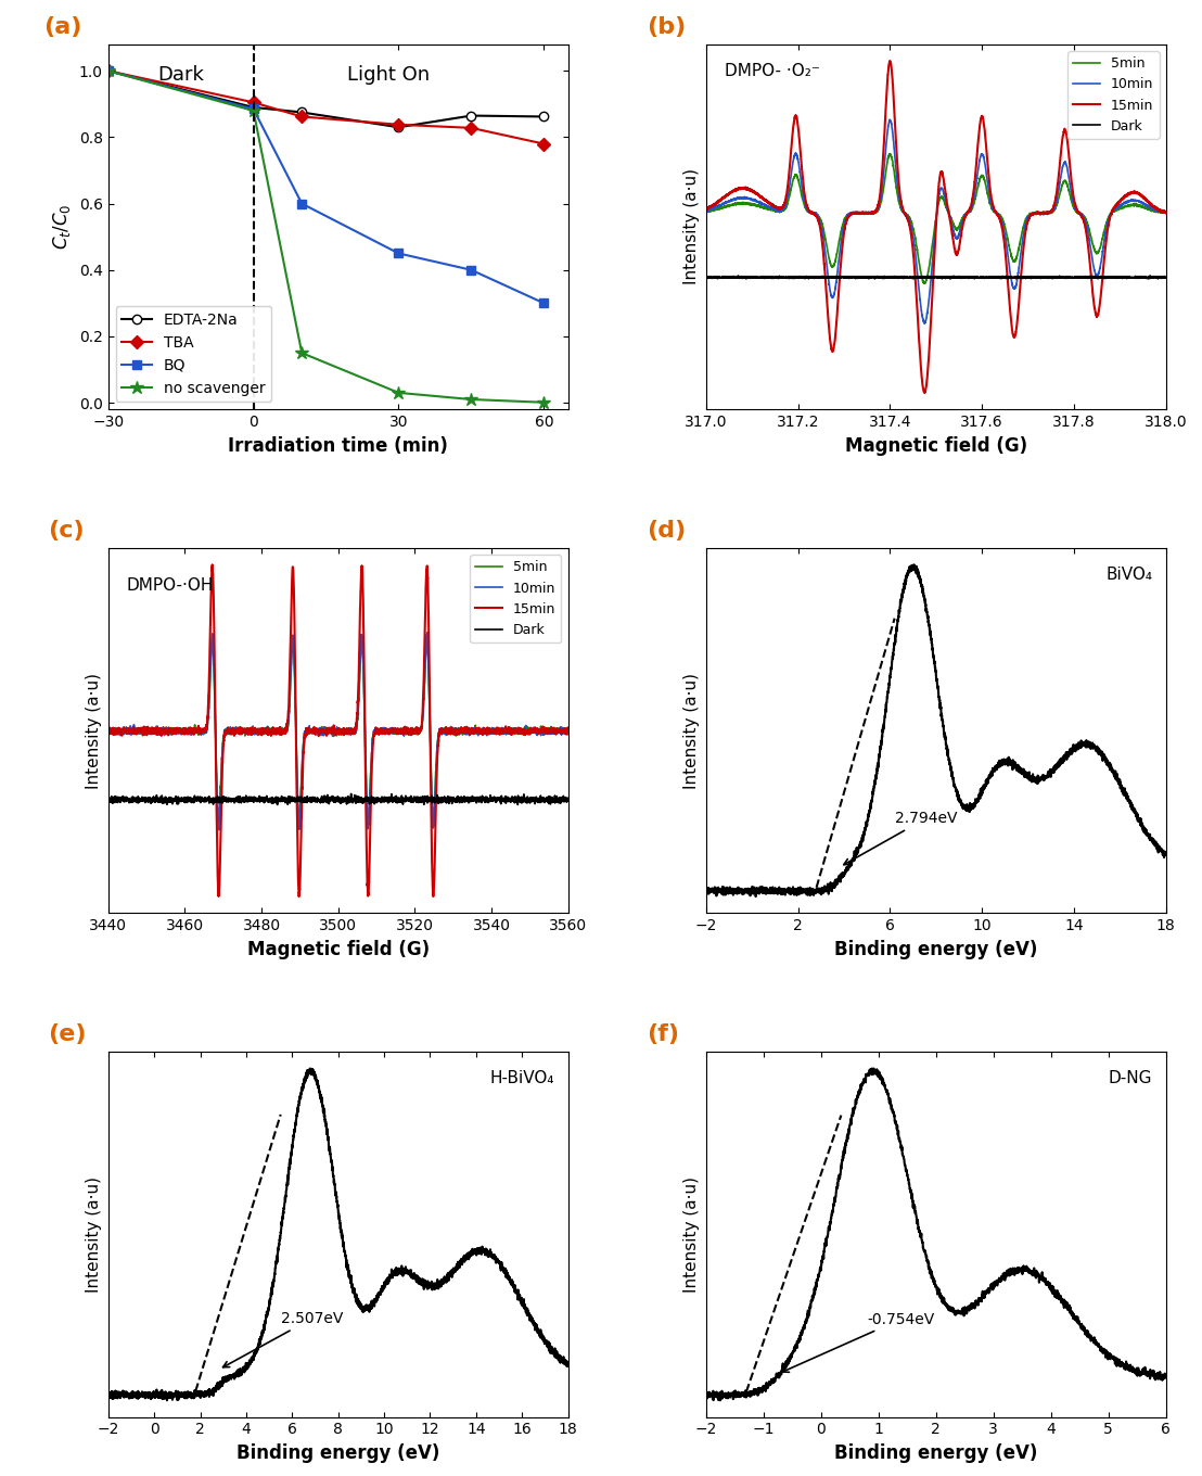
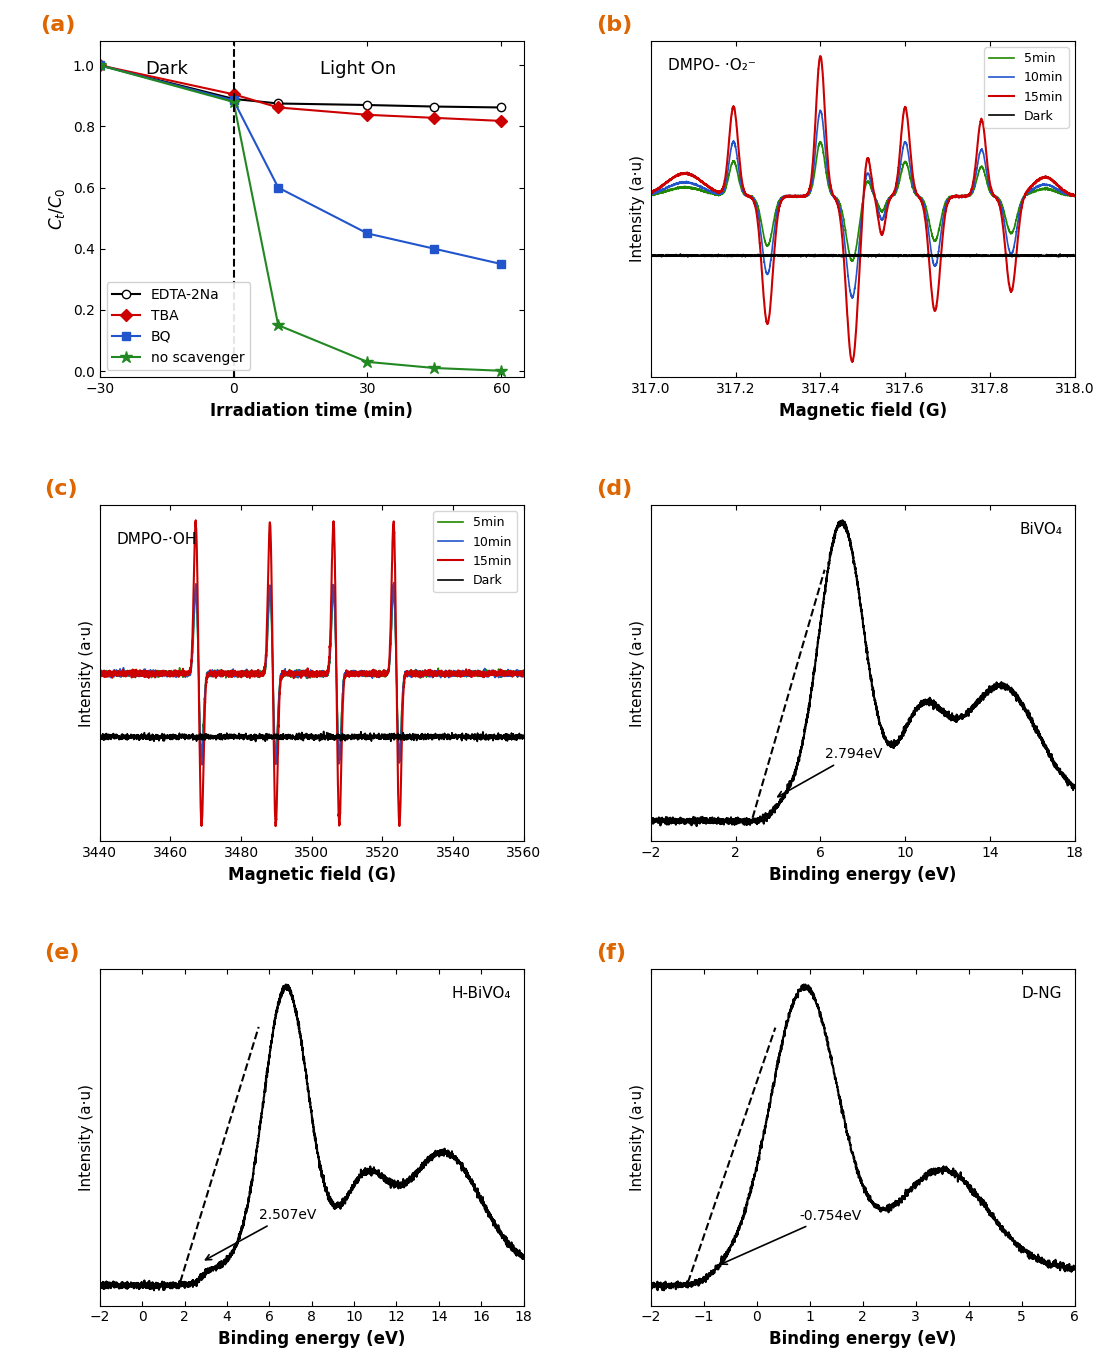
EDTA-2Na/30: 0.830 -> 0.870
TBA/60: 0.780 -> 0.818
BQ/60: 0.300 -> 0.350
